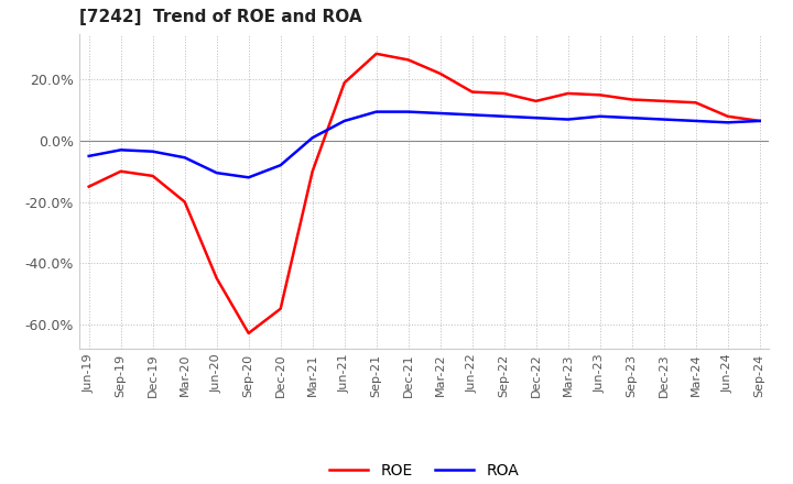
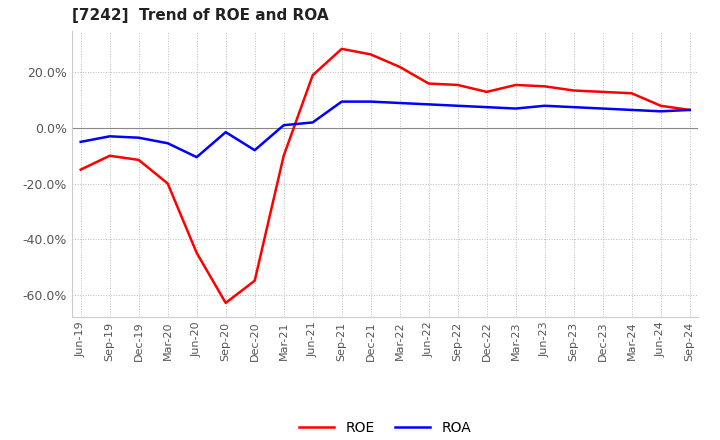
ROA/Sep-20: -12.0% -> -1.5%
ROA/Jun-21: 6.5% -> 2.0%
